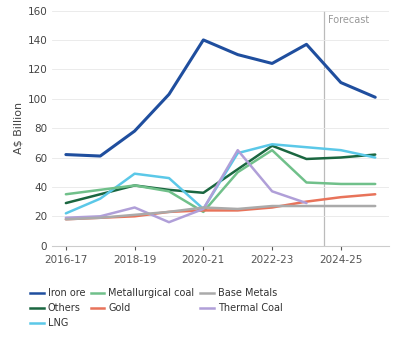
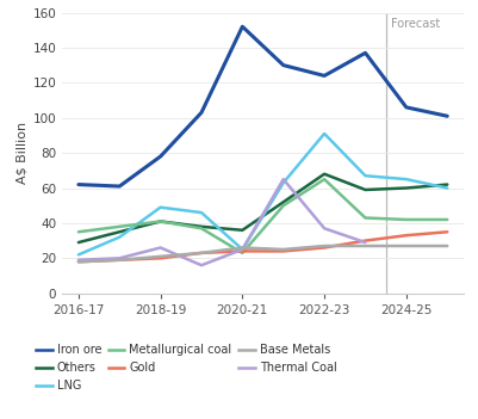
Iron ore/2020-21: 140 -> 152
LNG/2022-23: 69 -> 91
Iron ore/2024-25: 111 -> 106
